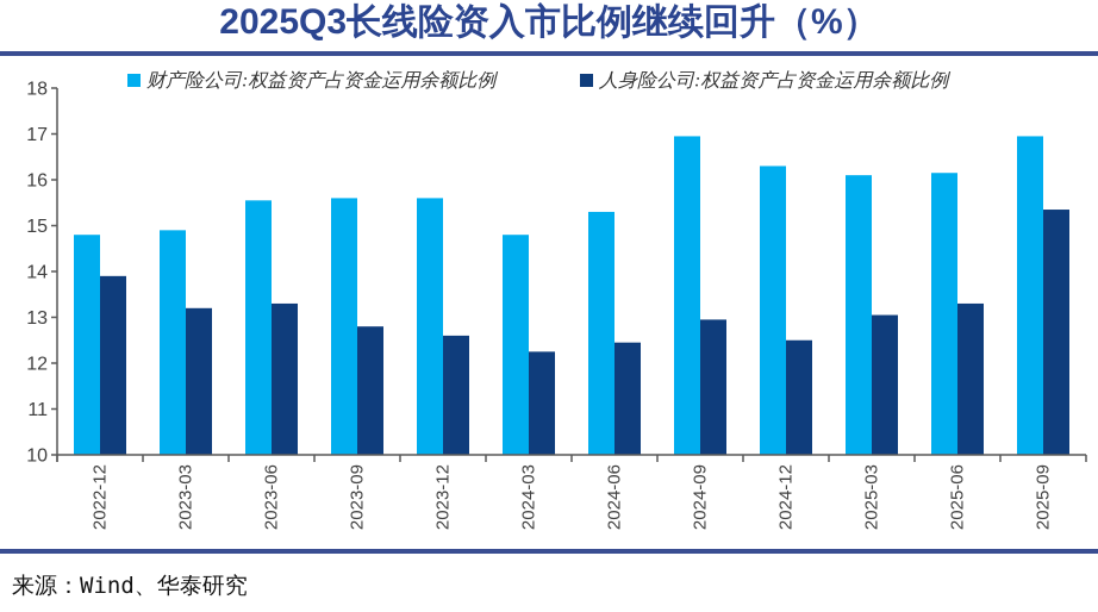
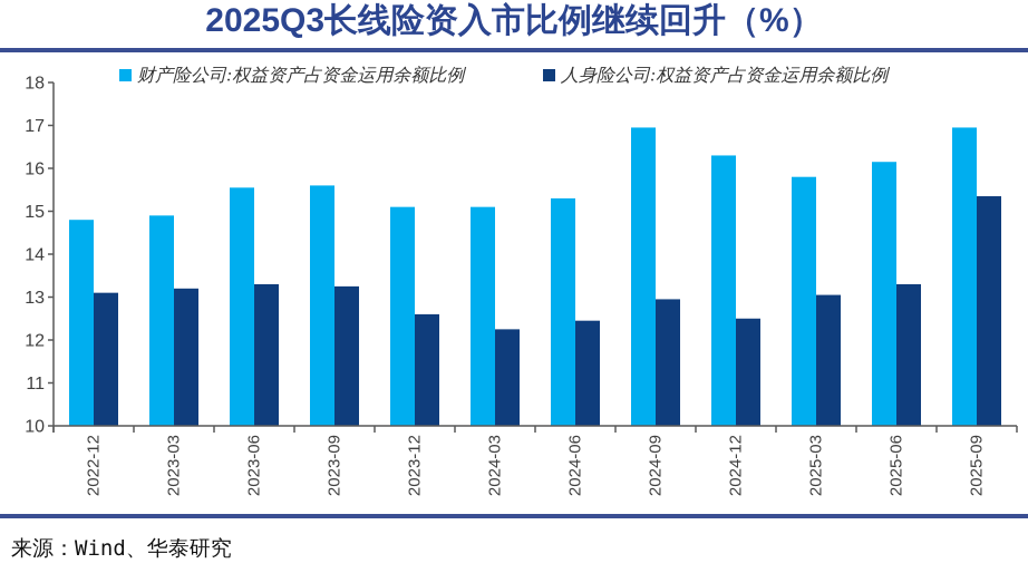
人身险公司:权益资产占资金运用余额比例/2022-12: 13.9 -> 13.1
人身险公司:权益资产占资金运用余额比例/2023-09: 12.8 -> 13.2
财产险公司:权益资产占资金运用余额比例/2023-12: 15.6 -> 15.1
财产险公司:权益资产占资金运用余额比例/2024-03: 14.8 -> 15.1
财产险公司:权益资产占资金运用余额比例/2025-03: 16.1 -> 15.8
